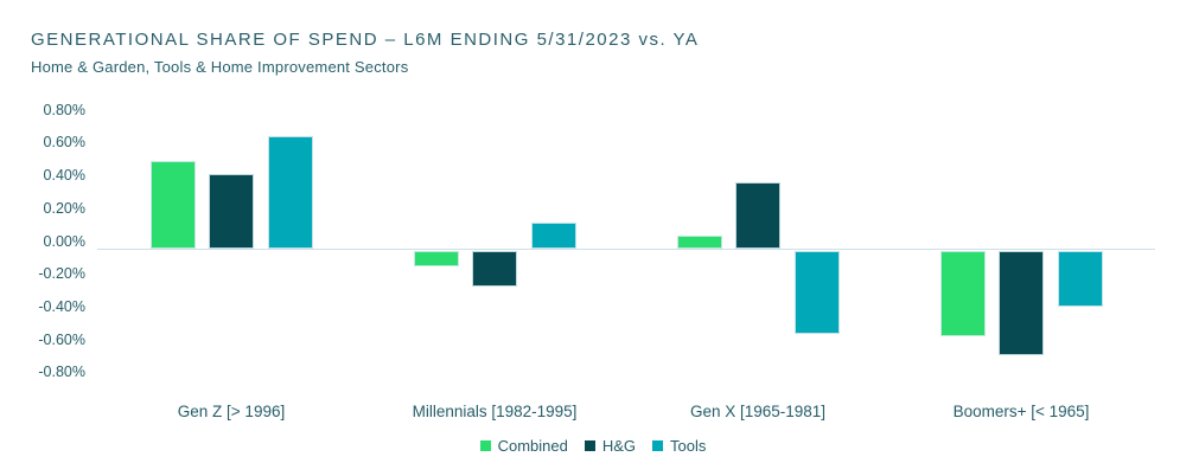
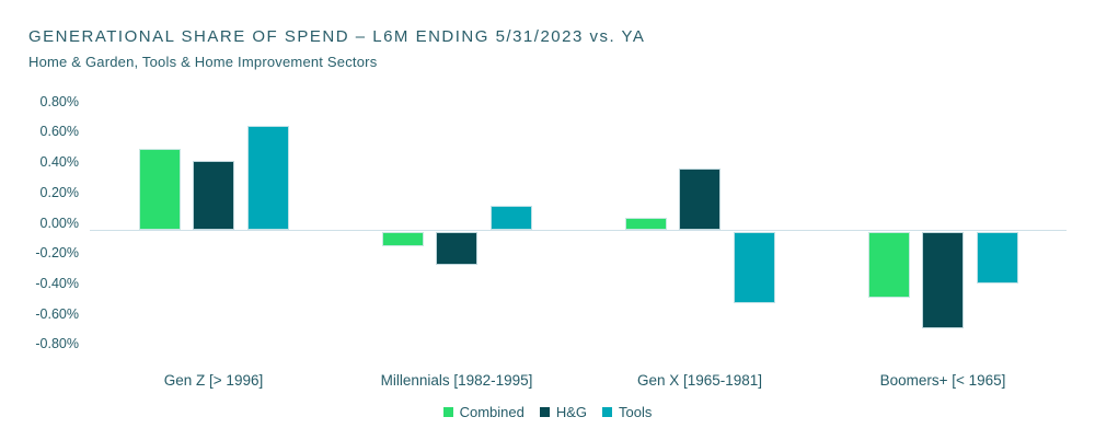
Tools/Gen X [1965-1981]: -0.51% -> -0.47%
Combined/Boomers+ [< 1965]: -0.52% -> -0.44%
